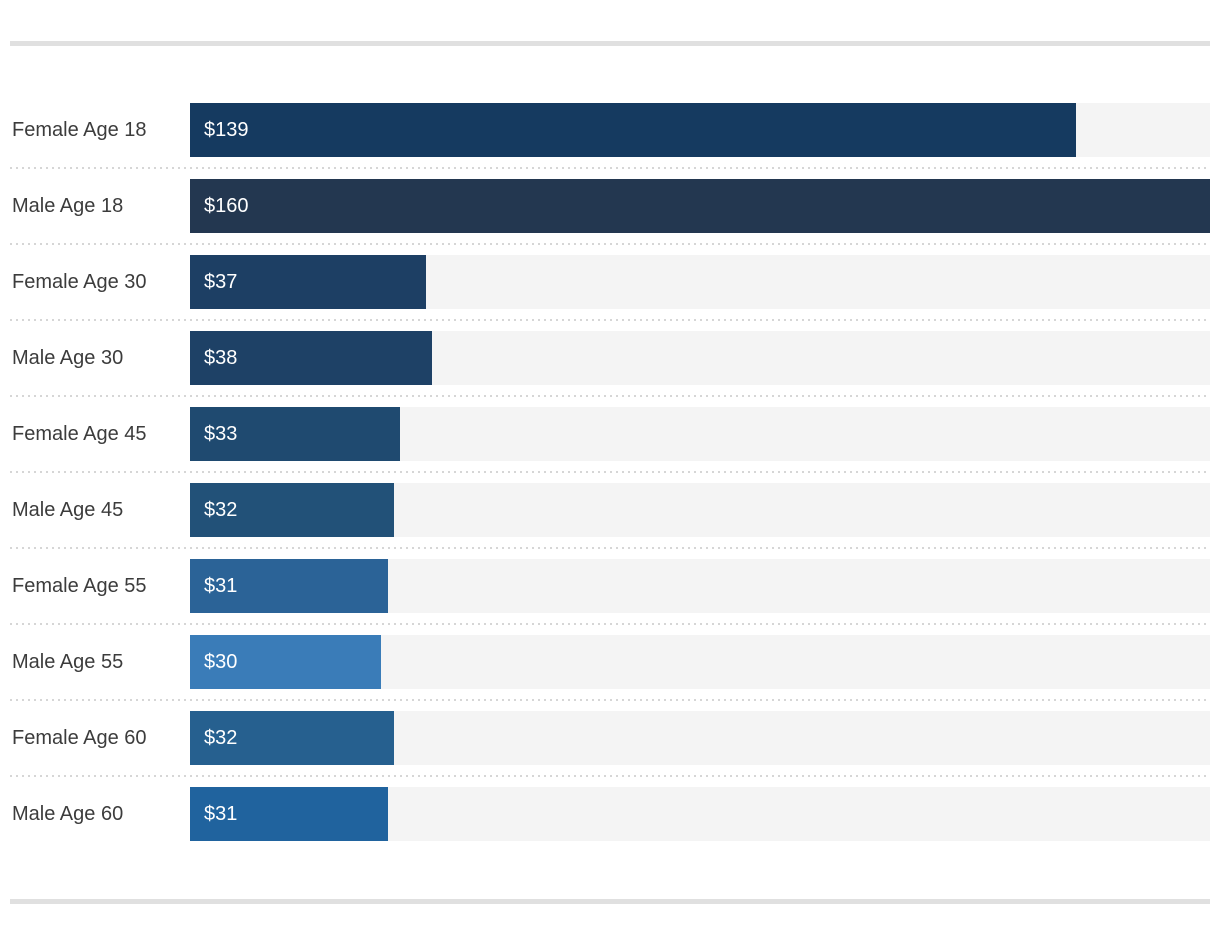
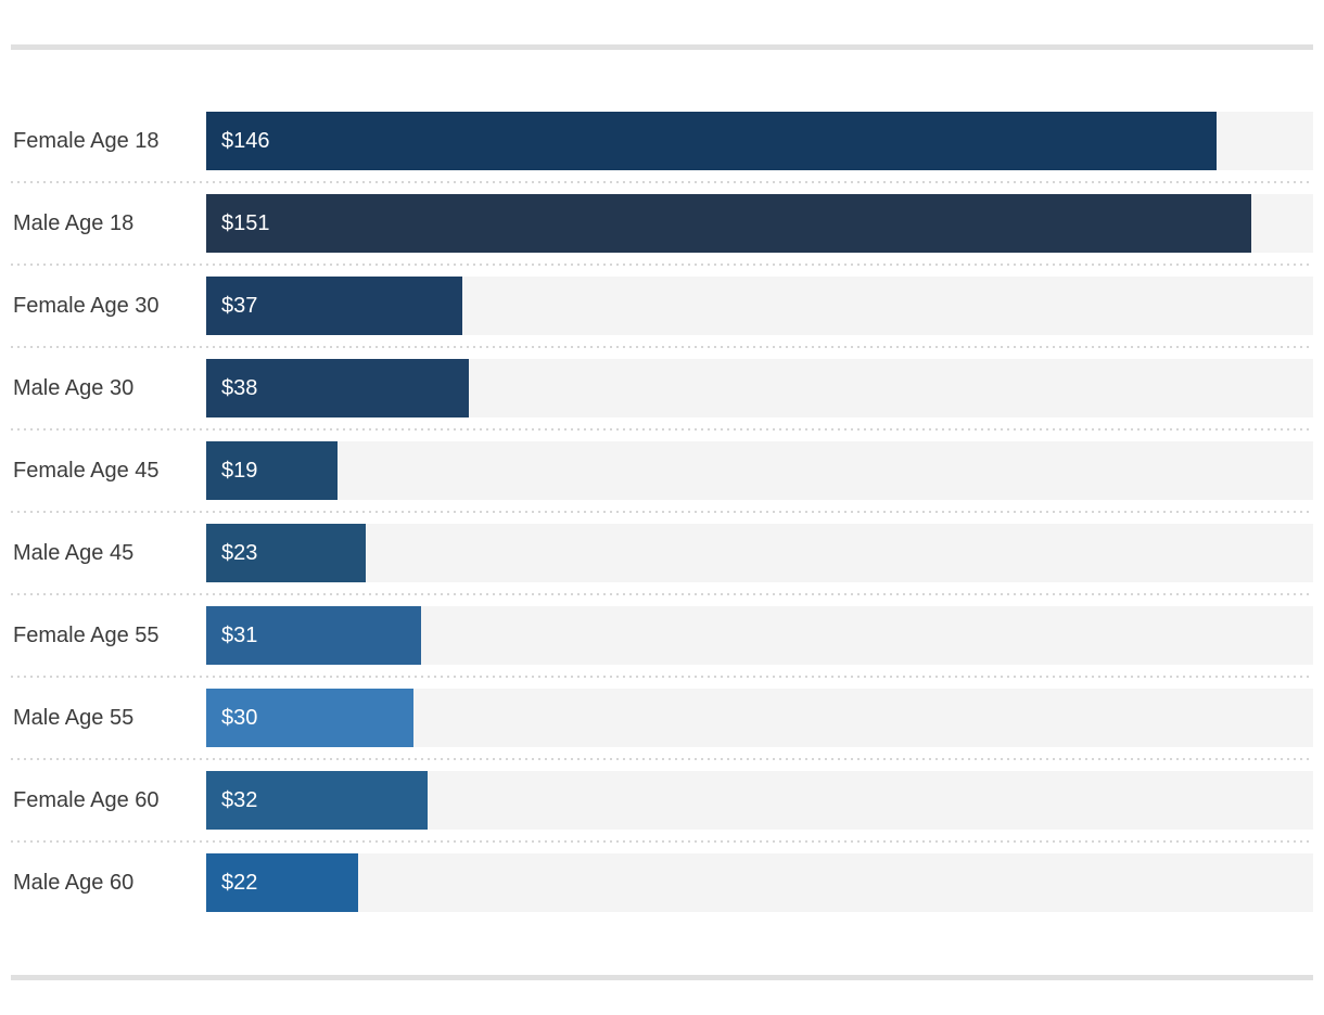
Female Age 18: $139 -> $146
Male Age 18: $160 -> $151
Female Age 45: $33 -> $19
Male Age 45: $32 -> $23
Male Age 60: $31 -> $22
